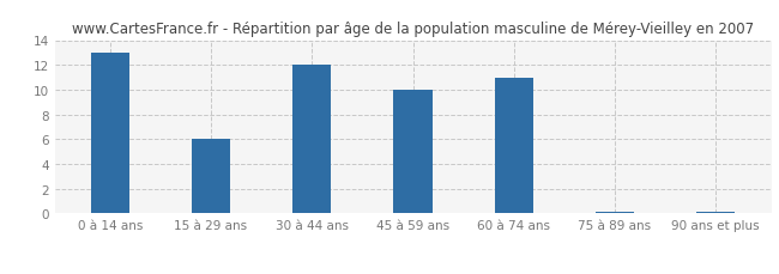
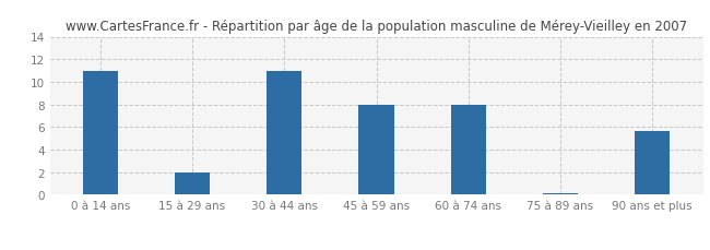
0 à 14 ans: 13.0 -> 11.0
15 à 29 ans: 6.0 -> 2.0
30 à 44 ans: 12.0 -> 11.0
45 à 59 ans: 10.0 -> 8.0
60 à 74 ans: 11.0 -> 8.0
90 ans et plus: 0.1 -> 5.6
